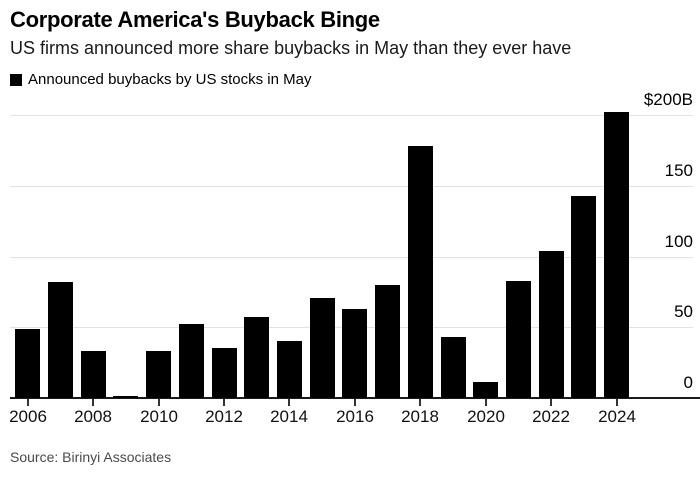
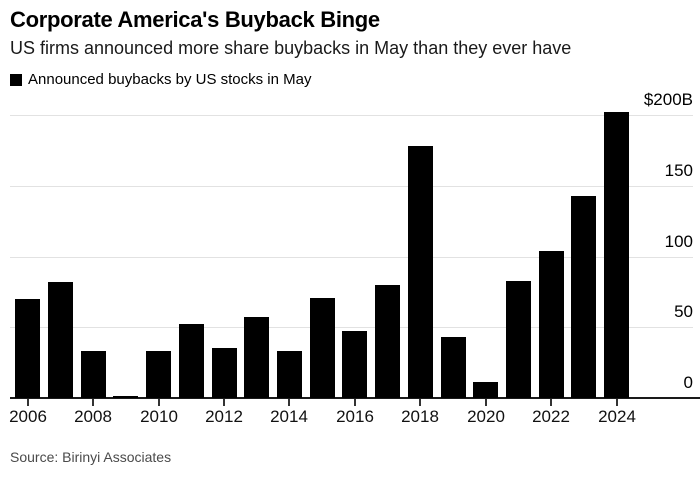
2006: $49B -> $70B
2014: $40B -> $33B
2016: $63B -> $47B
